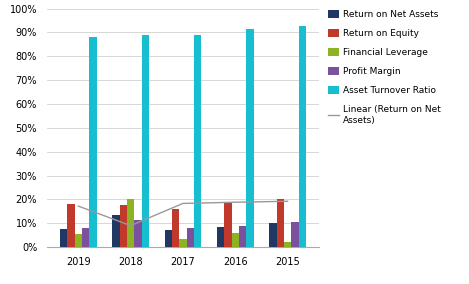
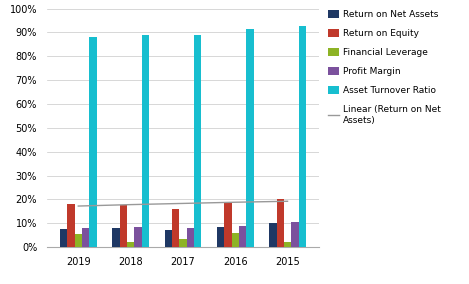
Return on Net Assets/2018: 13.5% -> 8.0%
Financial Leverage/2018: 20.0% -> 2.2%
Linear (Return on Net Assets)/2018: 9.0% -> 17.8%
Profit Margin/2018: 11.5% -> 8.5%
